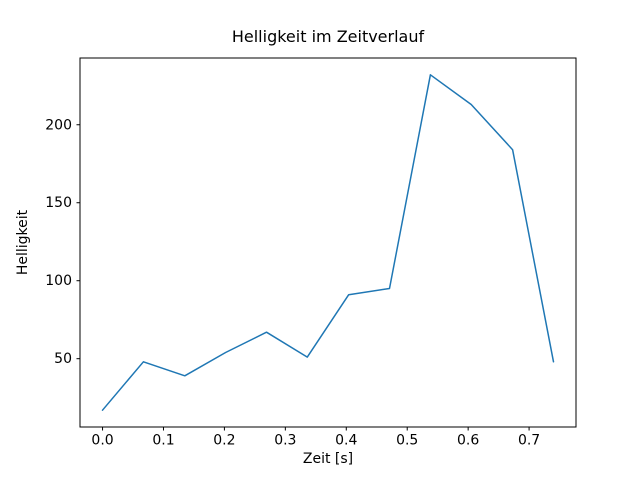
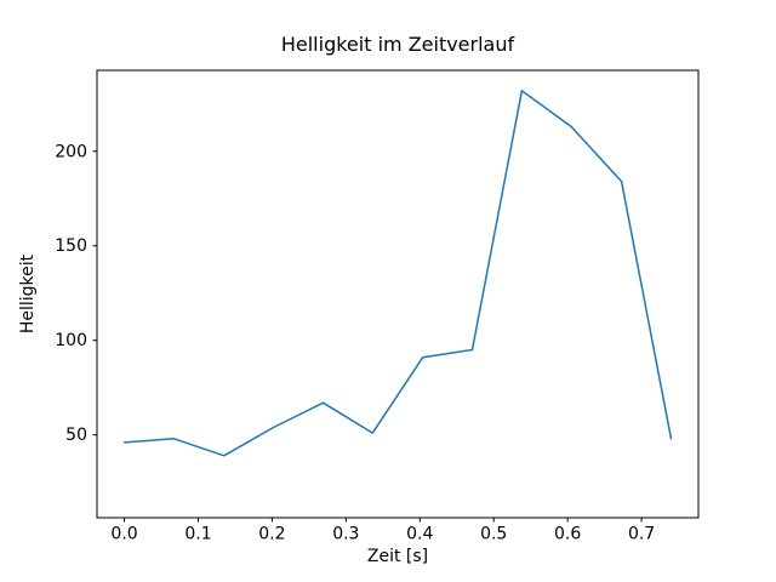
0.0: 17 -> 46
